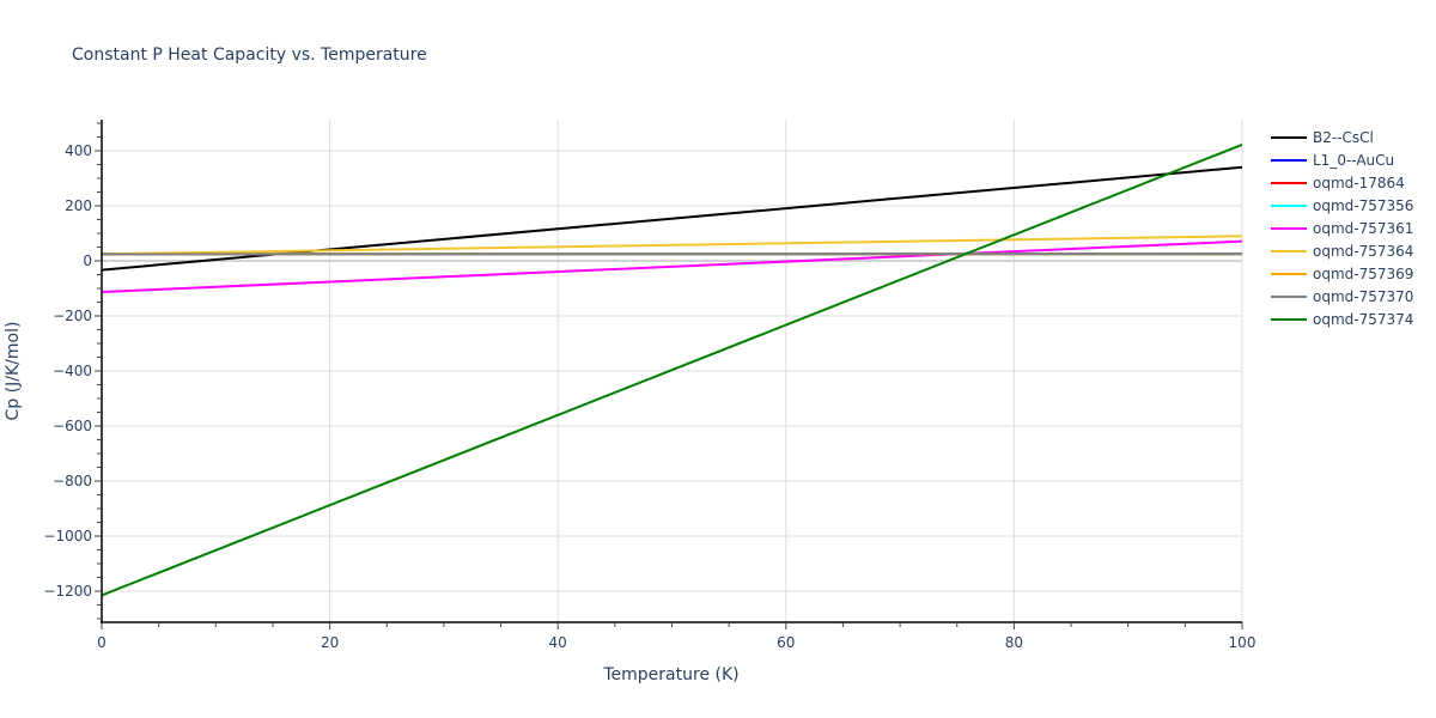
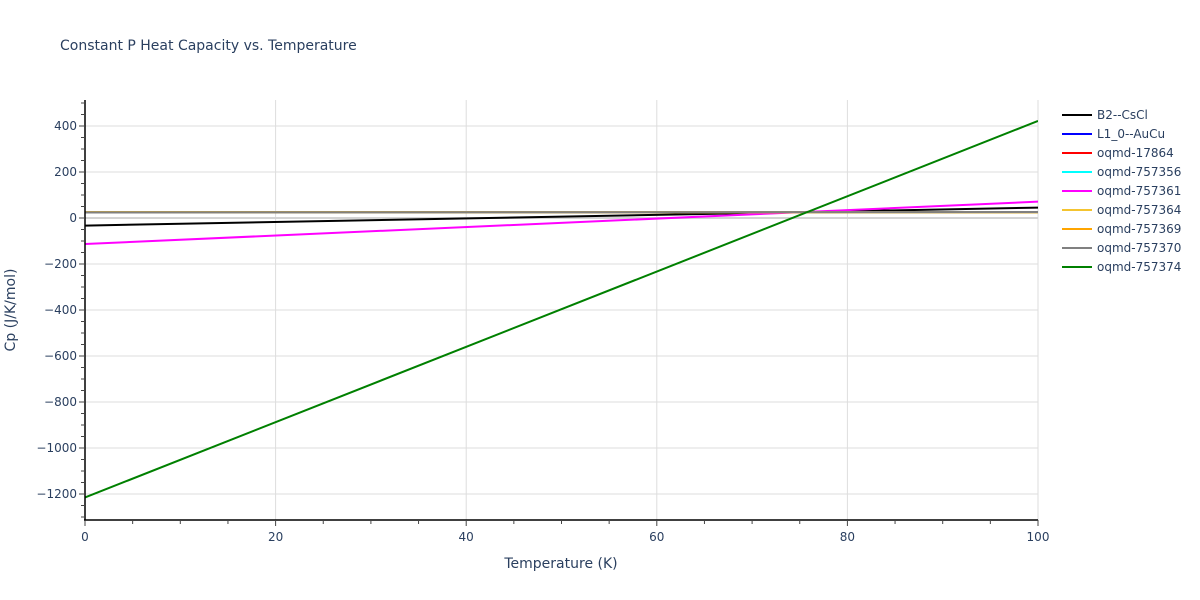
B2--CsCl/100: 340 -> 40
oqmd-757364/100: 90 -> 20
